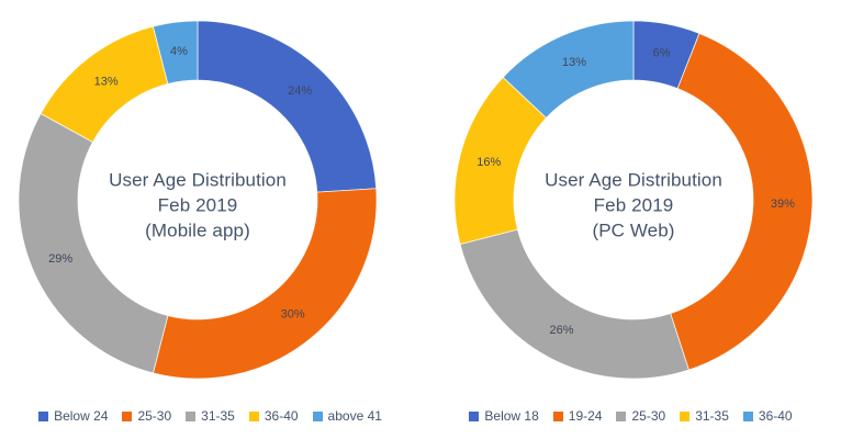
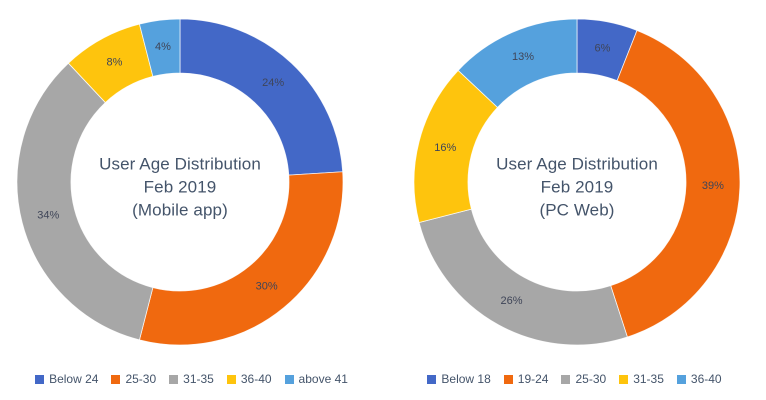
User Age Distribution Feb 2019 (Mobile app)/31-35: 29% -> 34%
User Age Distribution Feb 2019 (Mobile app)/36-40: 13% -> 8%
